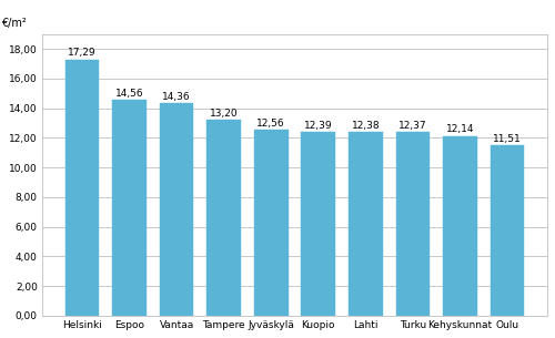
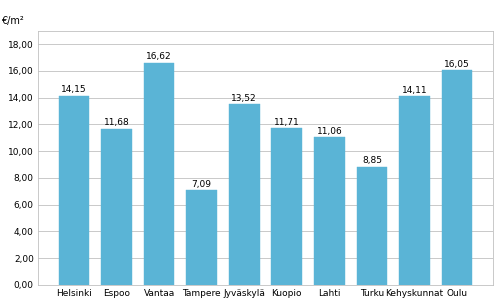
Helsinki: 17,29 -> 14,15
Espoo: 14,56 -> 11,68
Vantaa: 14,36 -> 16,62
Tampere: 13,20 -> 7,09
Jyväskylä: 12,56 -> 13,52
Kuopio: 12,39 -> 11,71
Lahti: 12,38 -> 11,06
Turku: 12,37 -> 8,85
Kehyskunnat: 12,14 -> 14,11
Oulu: 11,51 -> 16,05
